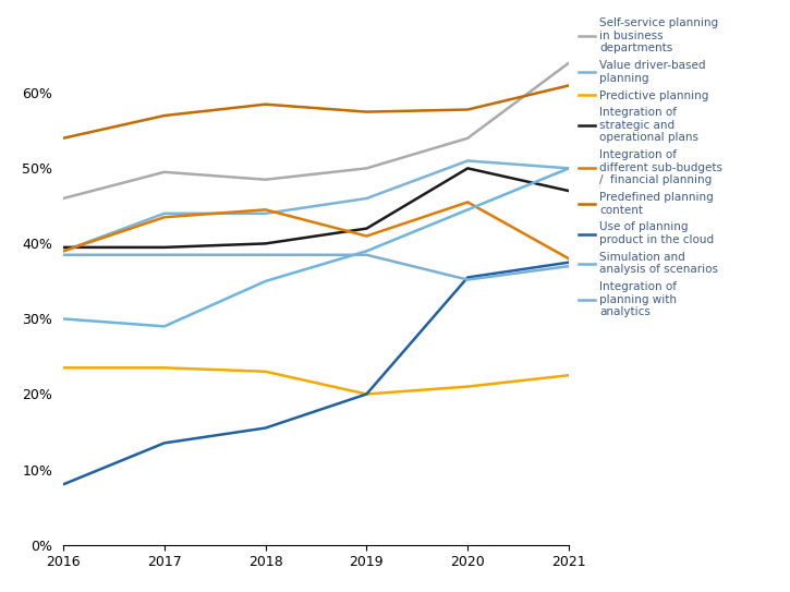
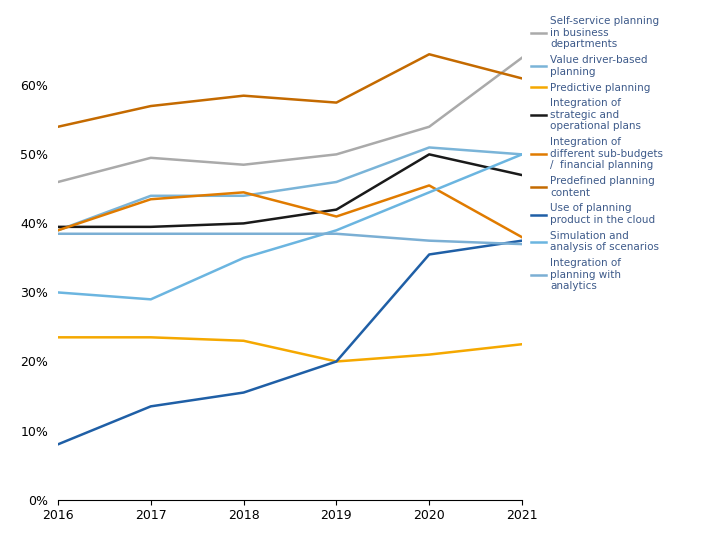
Predefined planning content/2020: 57.8% -> 64.5%
Integration of planning with analytics/2020: 35.2% -> 37.5%
